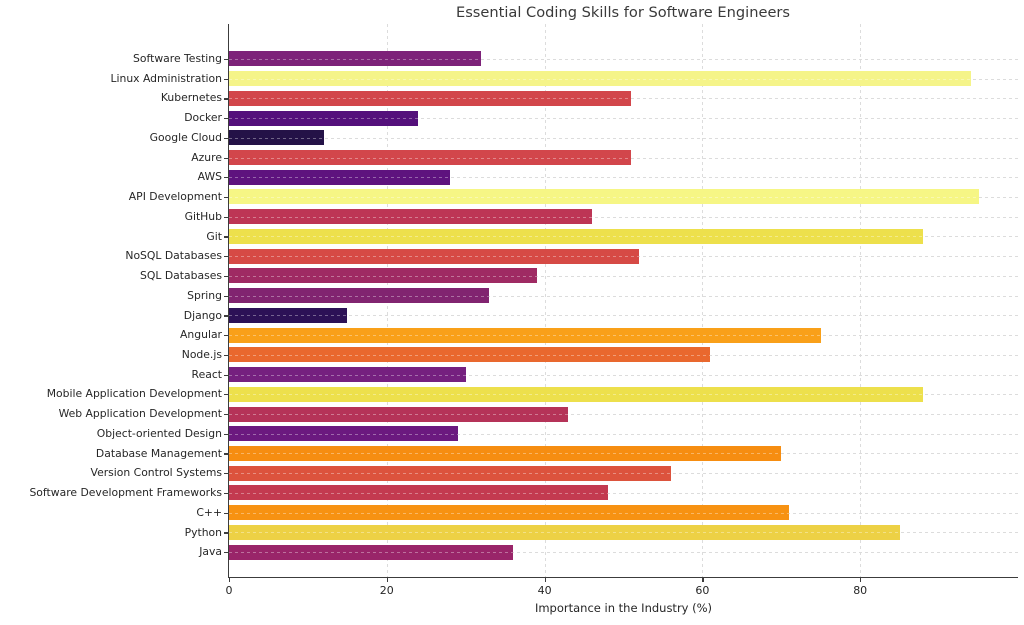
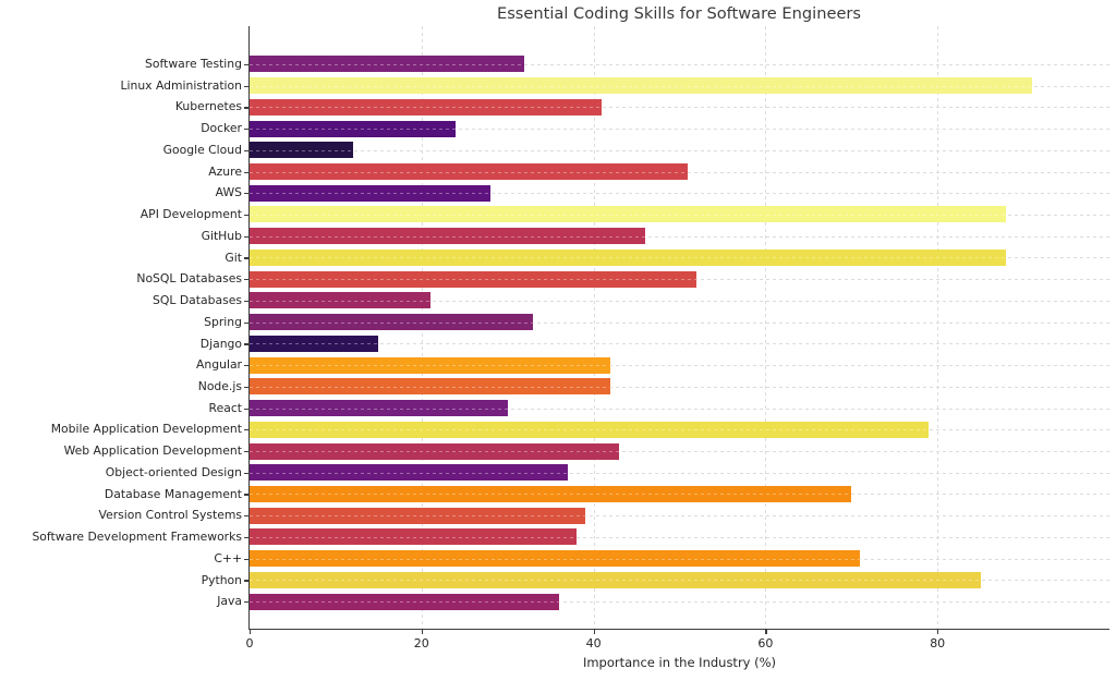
Linux Administration: 94 -> 91
Kubernetes: 51 -> 41
API Development: 95 -> 88
SQL Databases: 39 -> 21
Angular: 75 -> 42
Node.js: 61 -> 42
Mobile Application Development: 88 -> 79
Object-oriented Design: 29 -> 37
Version Control Systems: 56 -> 39
Software Development Frameworks: 48 -> 38
